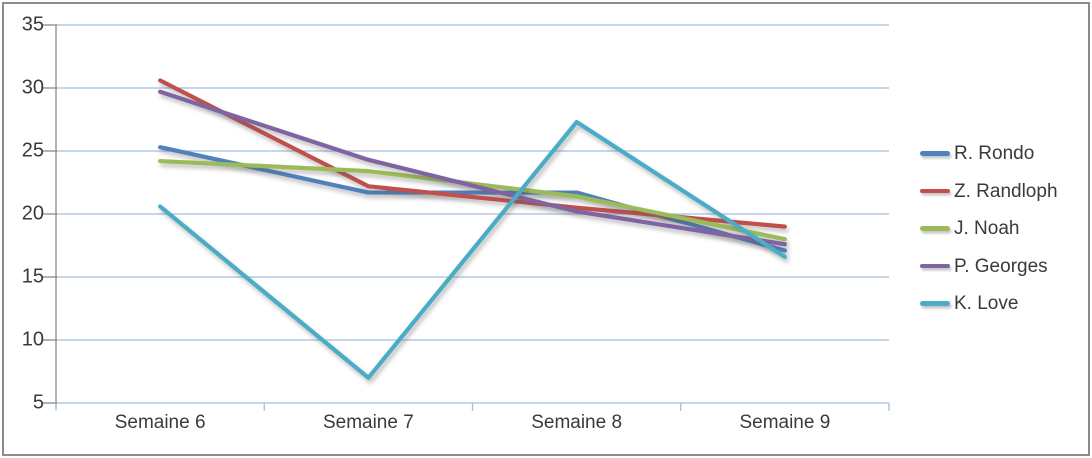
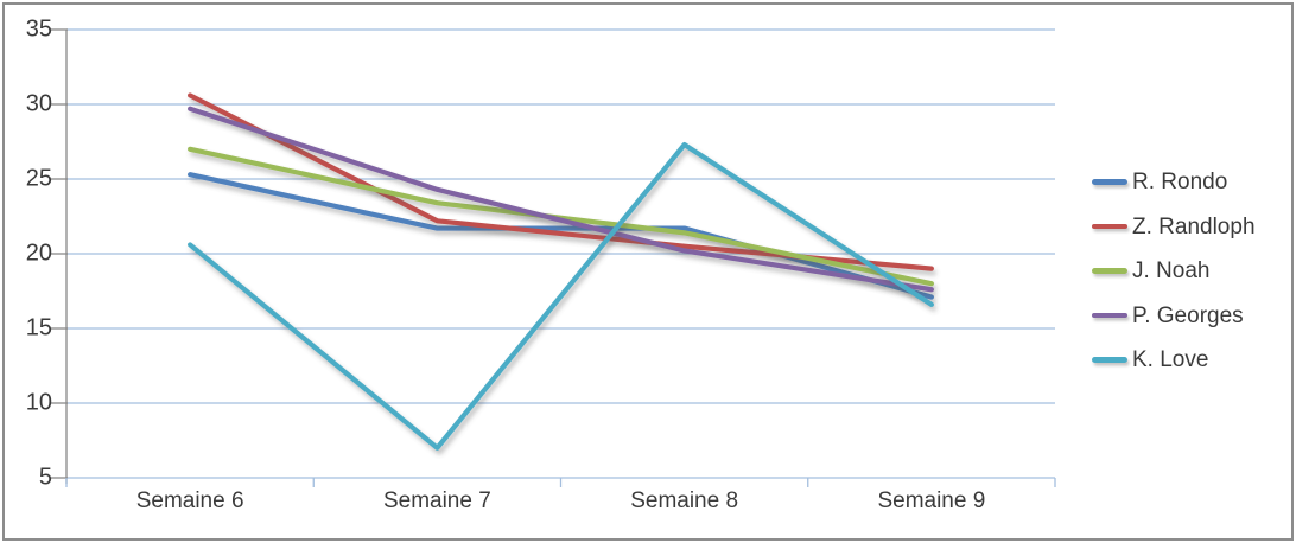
J. Noah/Semaine 6: 24.2 -> 27.0
